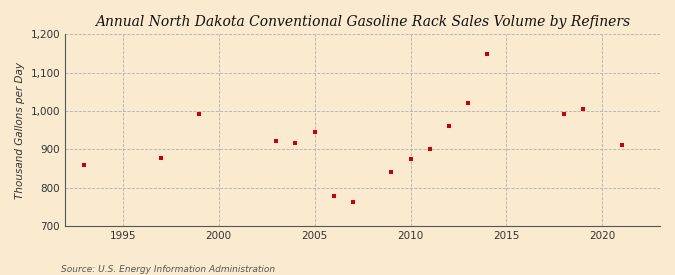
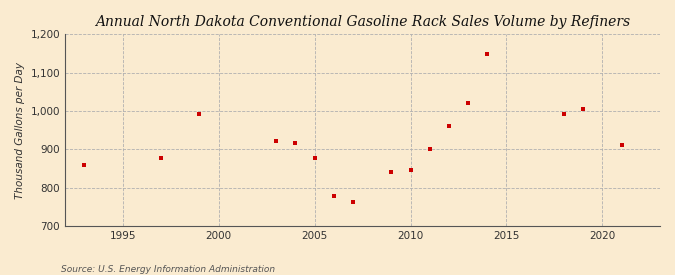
2005: 945 -> 876
2010: 875 -> 845
